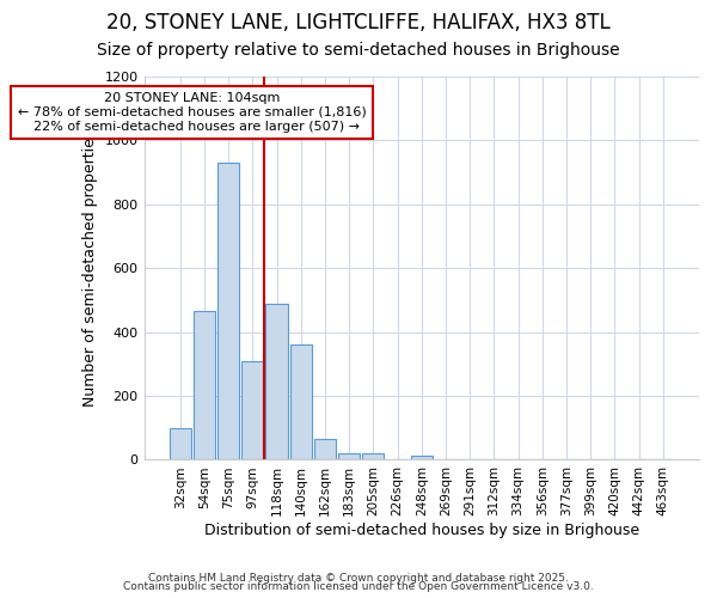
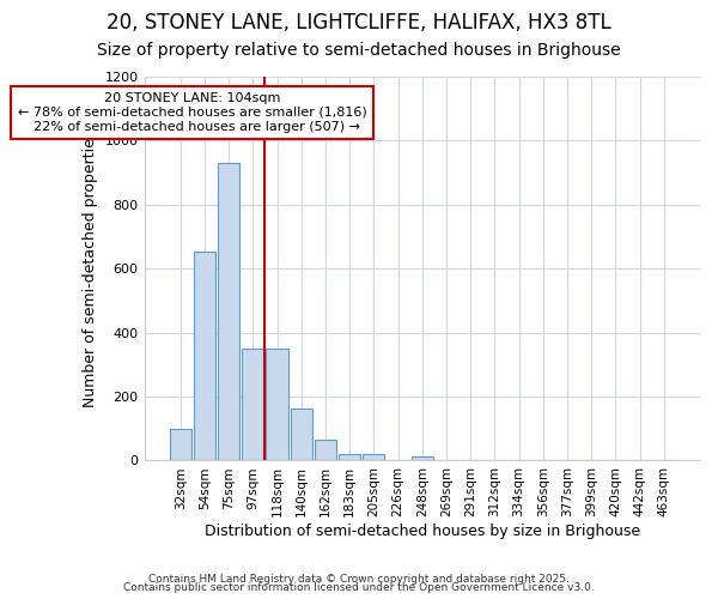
54sqm: 465 -> 655
97sqm: 310 -> 350
118sqm: 490 -> 350
140sqm: 360 -> 163
